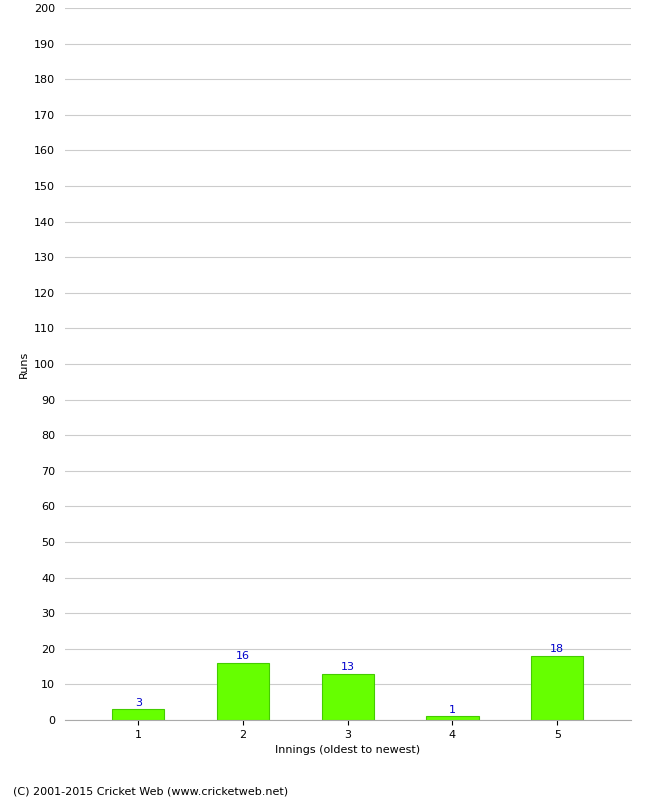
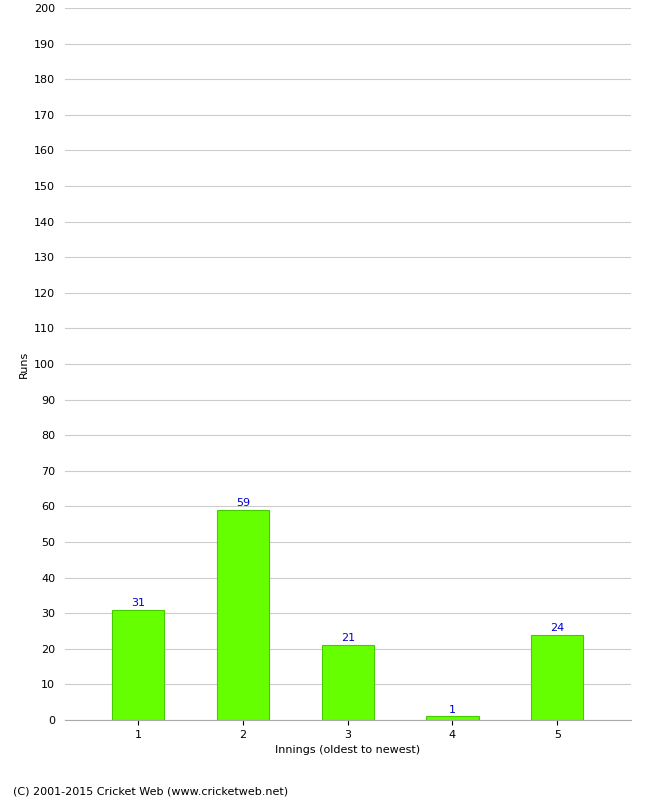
1: 3 -> 31
2: 16 -> 59
3: 13 -> 21
5: 18 -> 24
